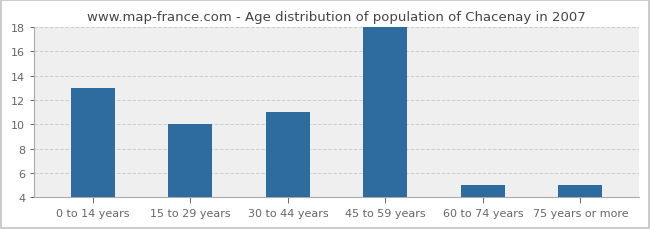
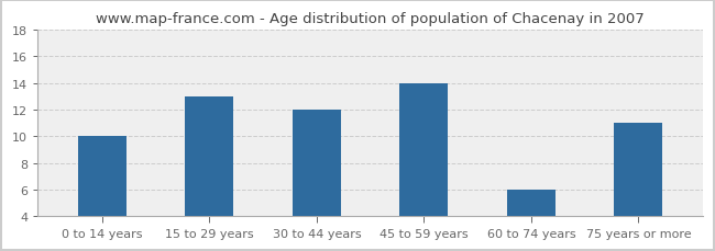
0 to 14 years: 13 -> 10
15 to 29 years: 10 -> 13
30 to 44 years: 11 -> 12
45 to 59 years: 18 -> 14
60 to 74 years: 5 -> 6
75 years or more: 5 -> 11
